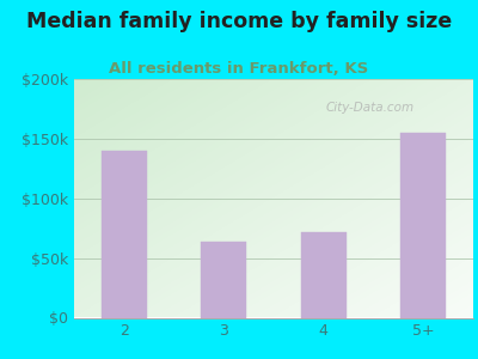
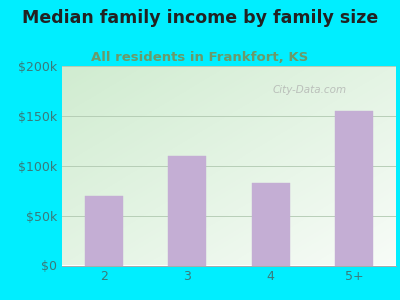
2: $140k -> $70k
3: $64k -> $110k
4: $72k -> $83k
